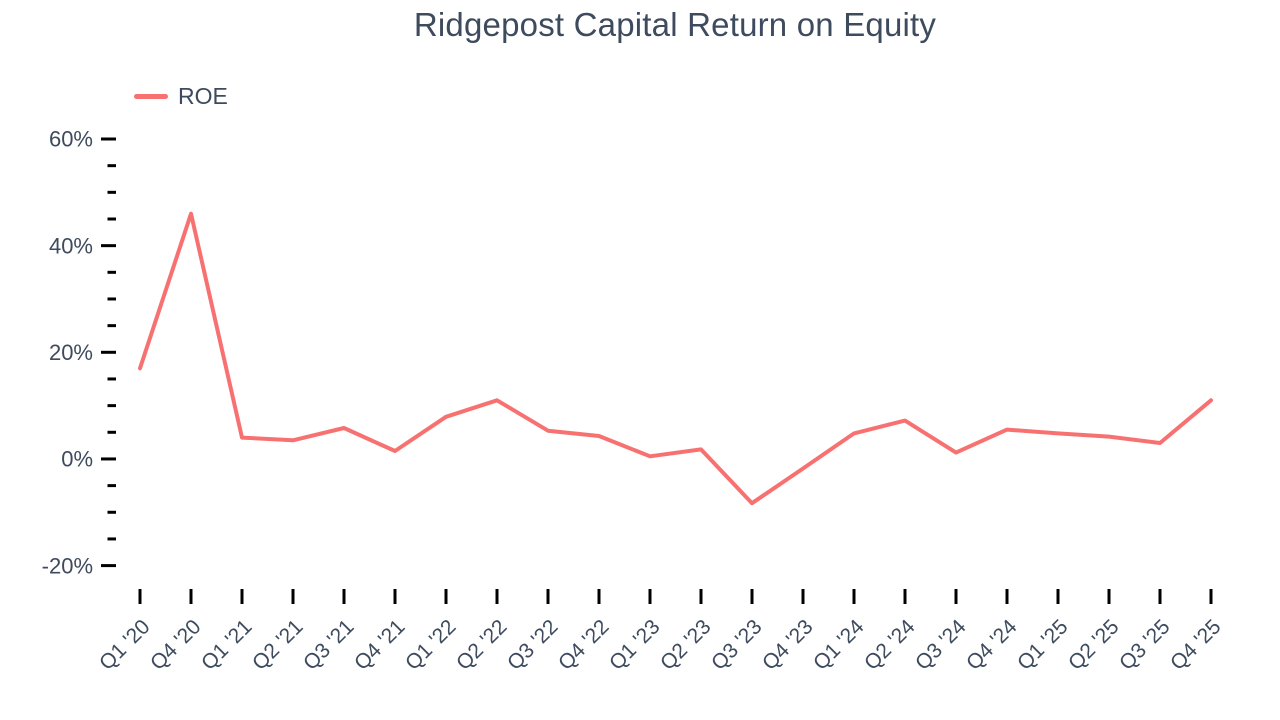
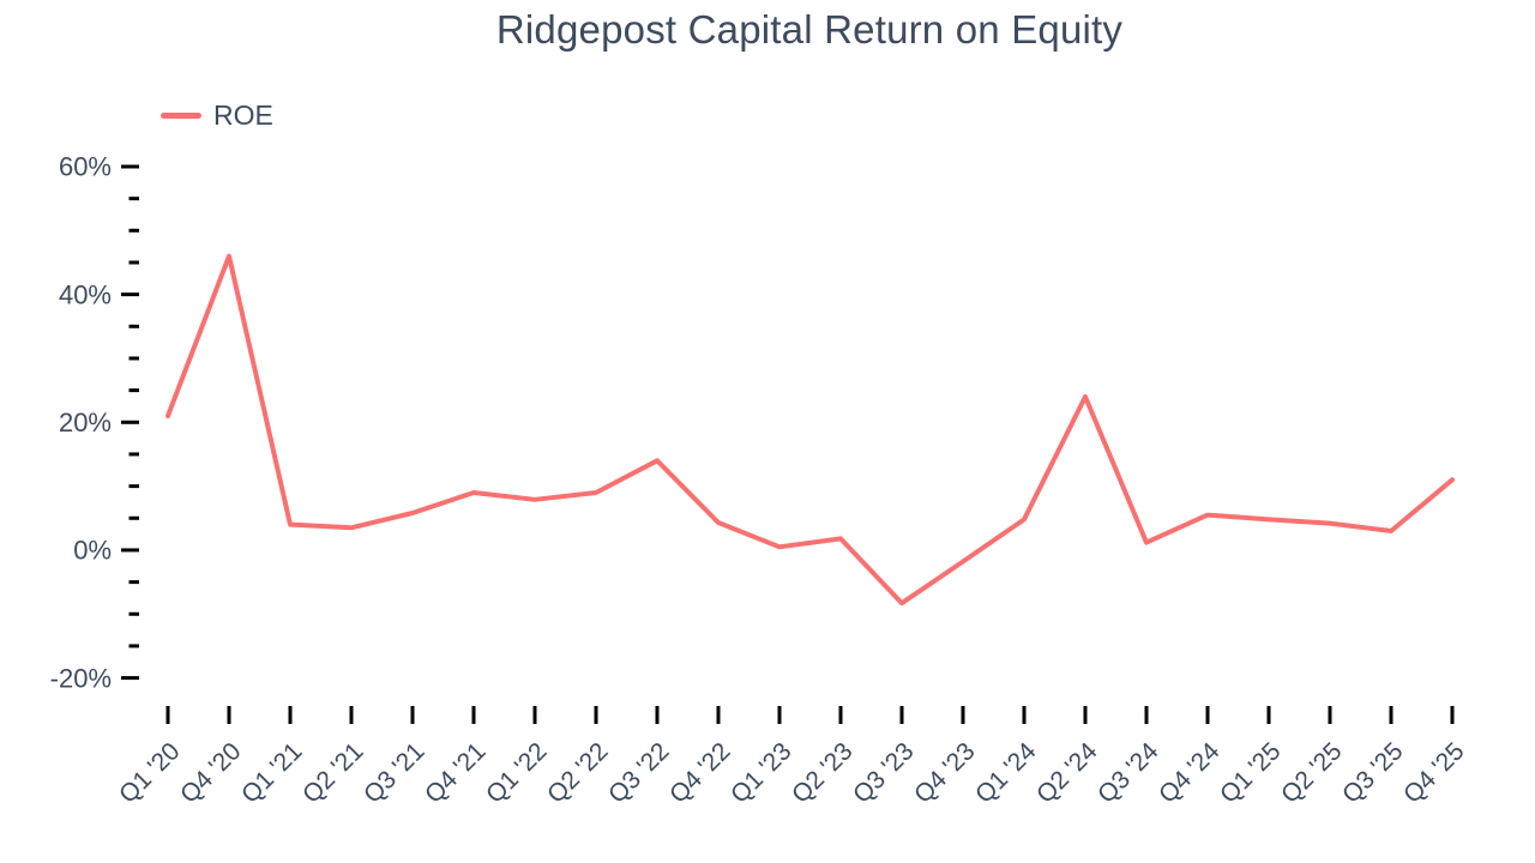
Q1 '20: 17% -> 21%
Q4 '21: 2% -> 9%
Q2 '22: 11% -> 9%
Q3 '22: 5% -> 14%
Q2 '24: 7% -> 24%
